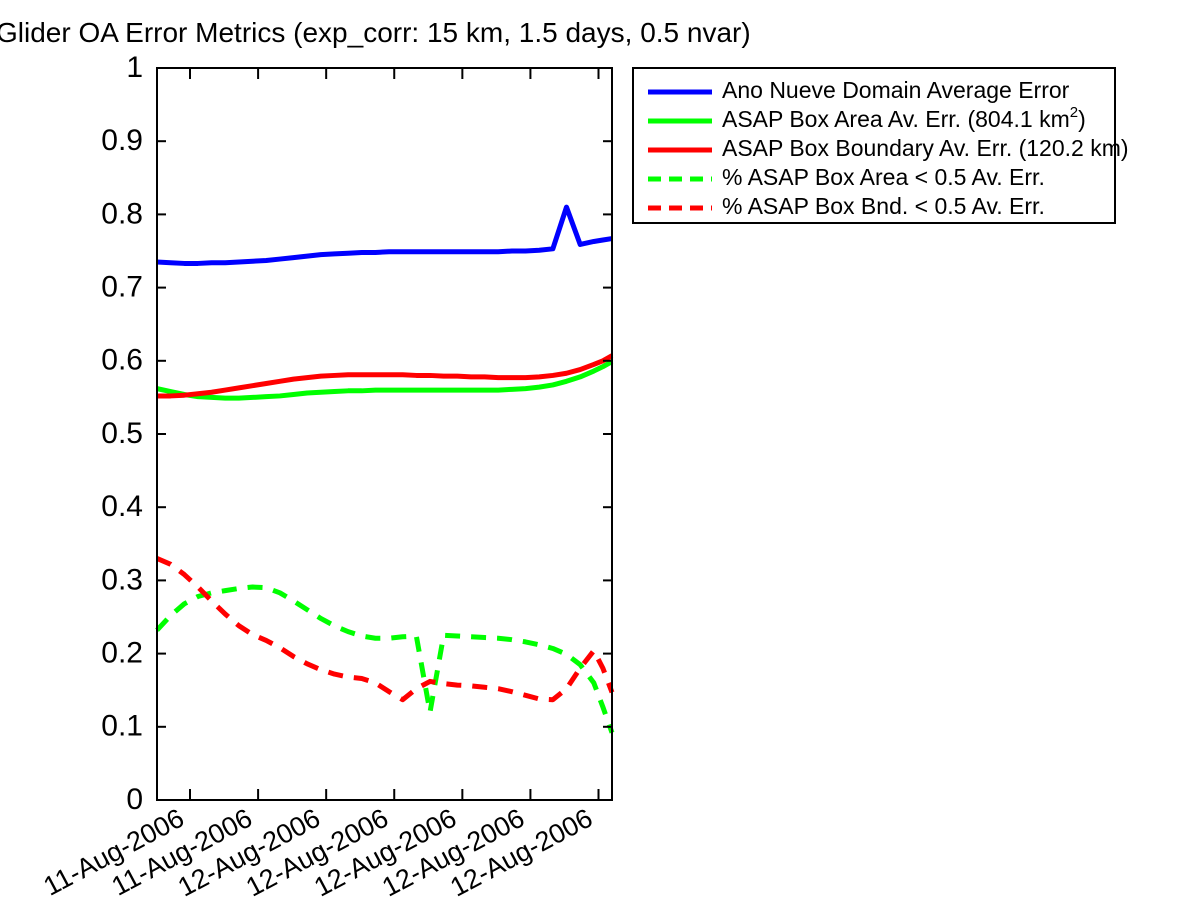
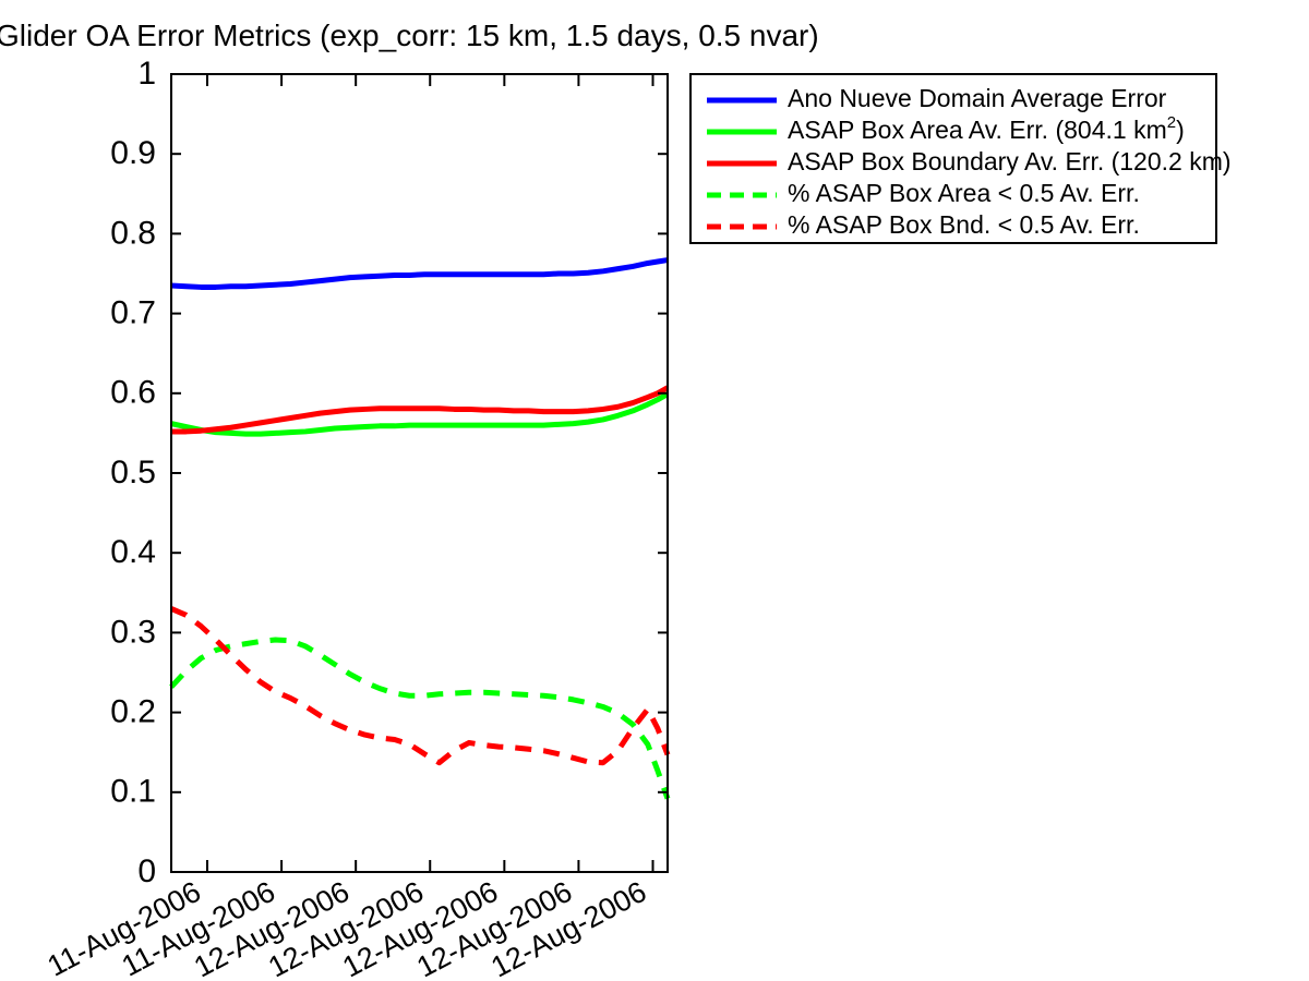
% ASAP Box Area < 0.5 Av. Err./0.6: 0.12 -> 0.23
Ano Nueve Domain Average Error/0.9: 0.81 -> 0.76
